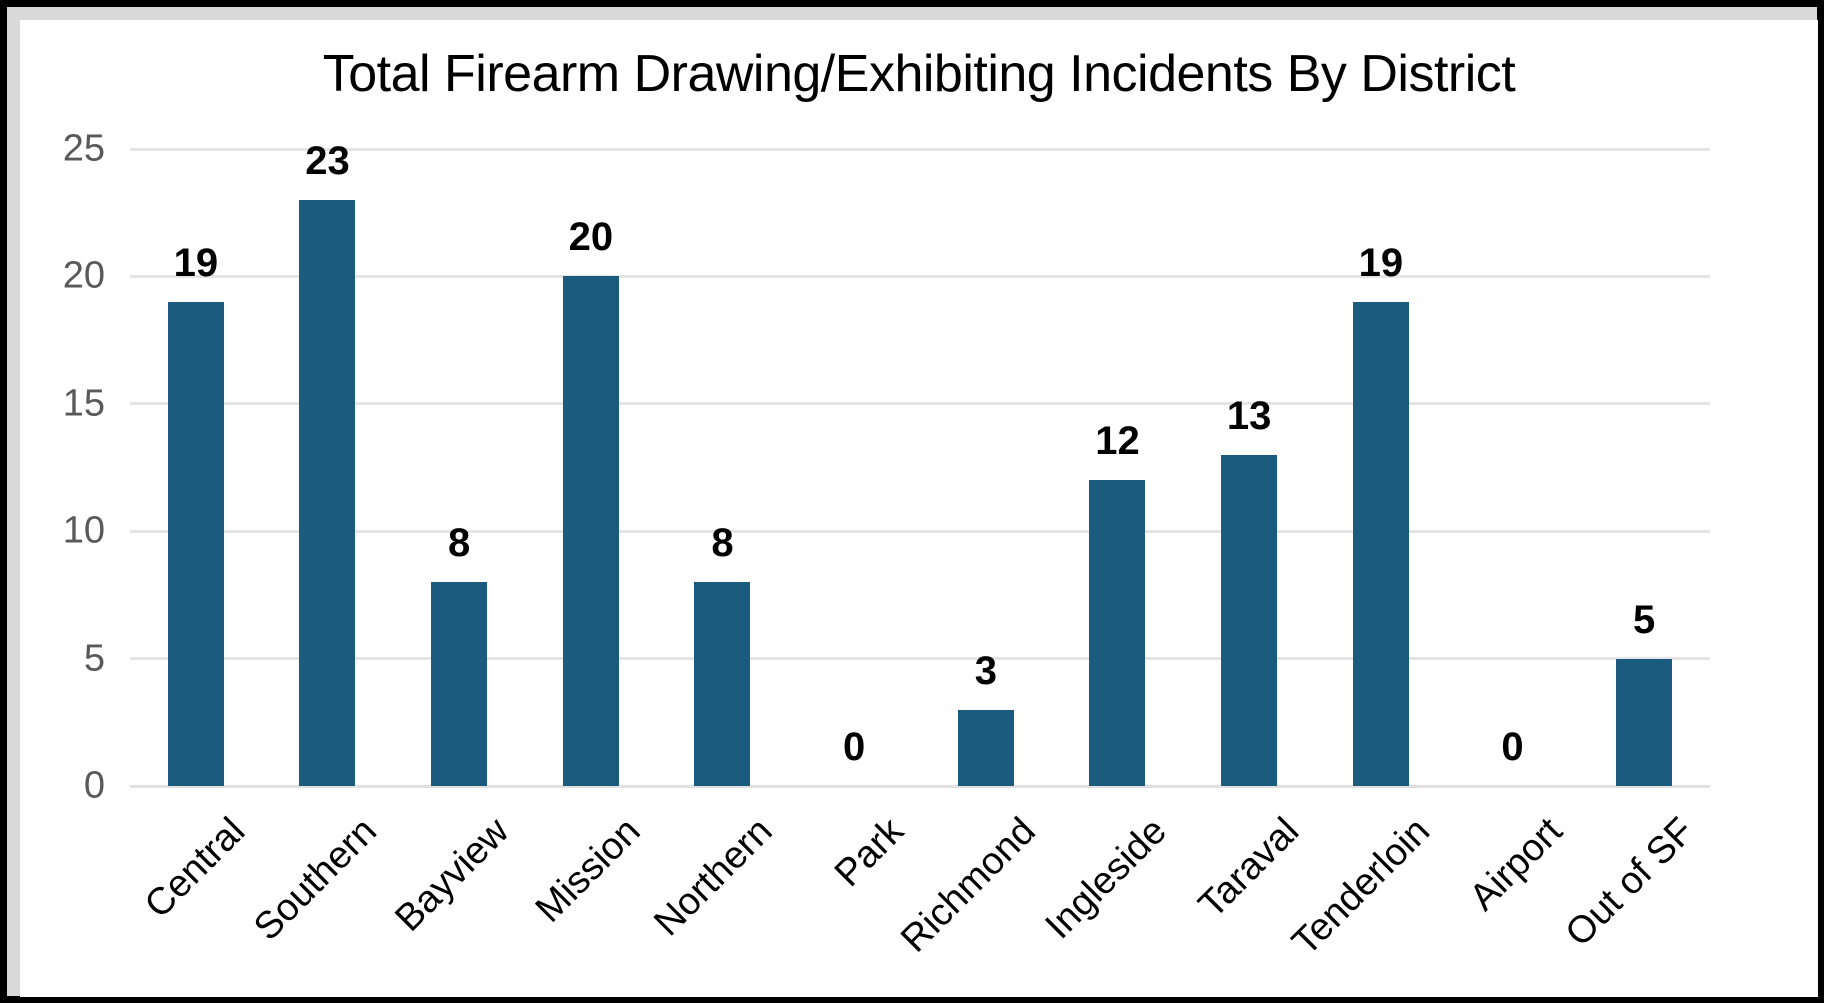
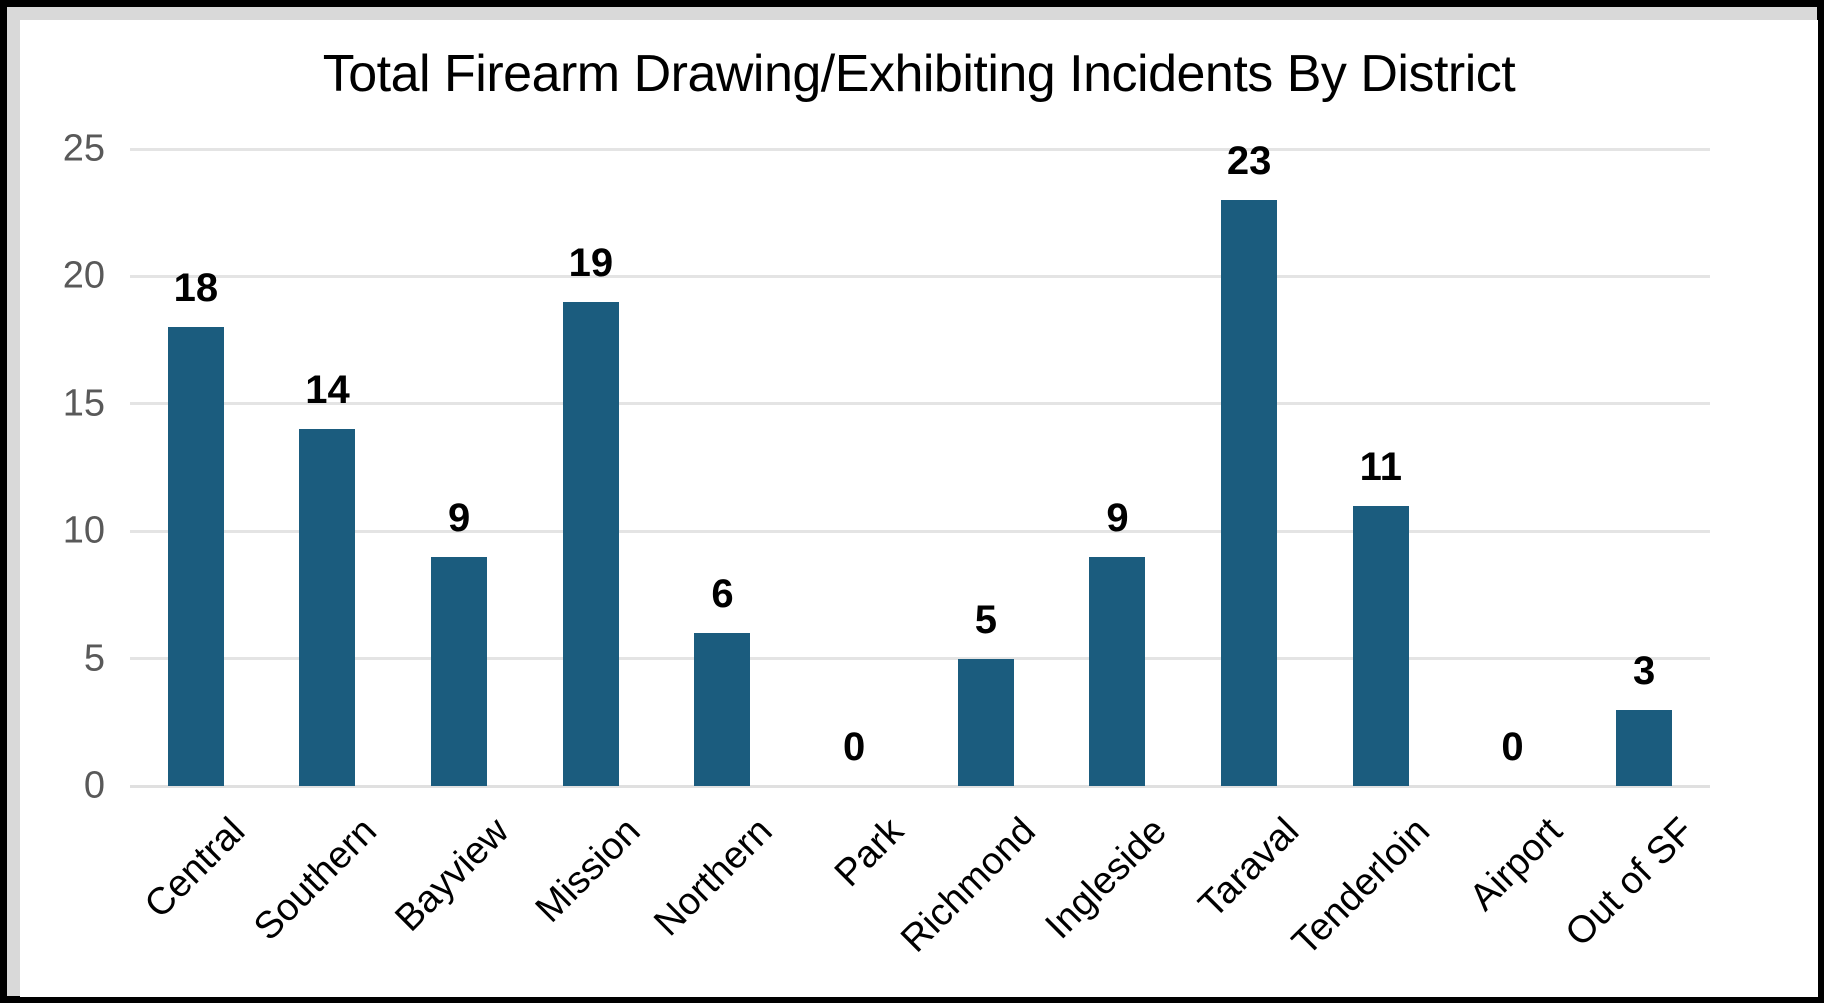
Central: 19 -> 18
Southern: 23 -> 14
Bayview: 8 -> 9
Mission: 20 -> 19
Northern: 8 -> 6
Richmond: 3 -> 5
Ingleside: 12 -> 9
Taraval: 13 -> 23
Tenderloin: 19 -> 11
Out of SF: 5 -> 3
